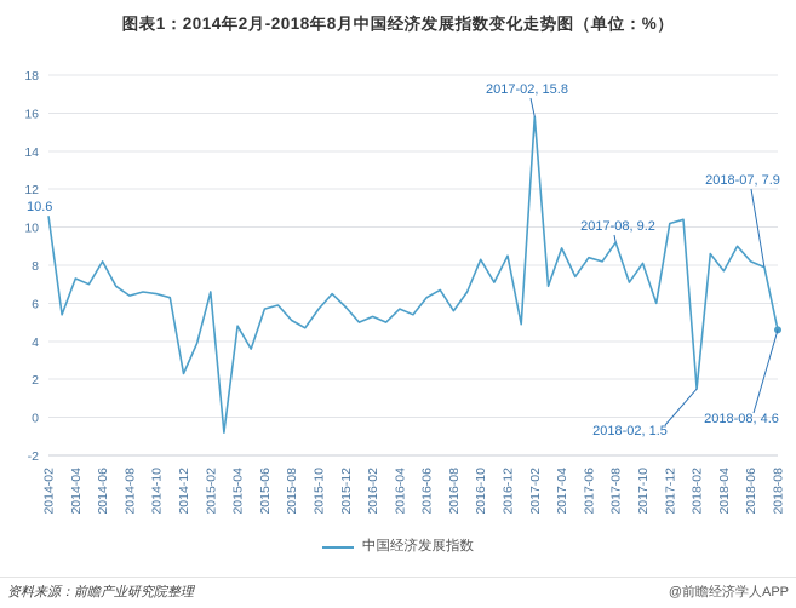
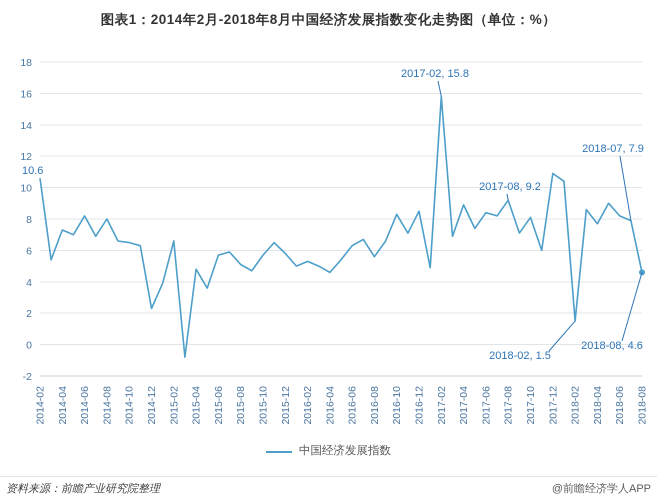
2014-08: 6.4 -> 8.0
2016-04: 5.7 -> 4.6
2017-12: 10.2 -> 10.9
